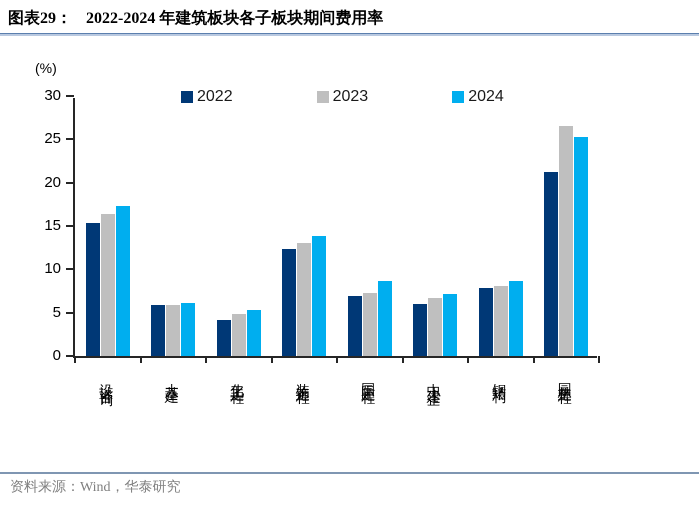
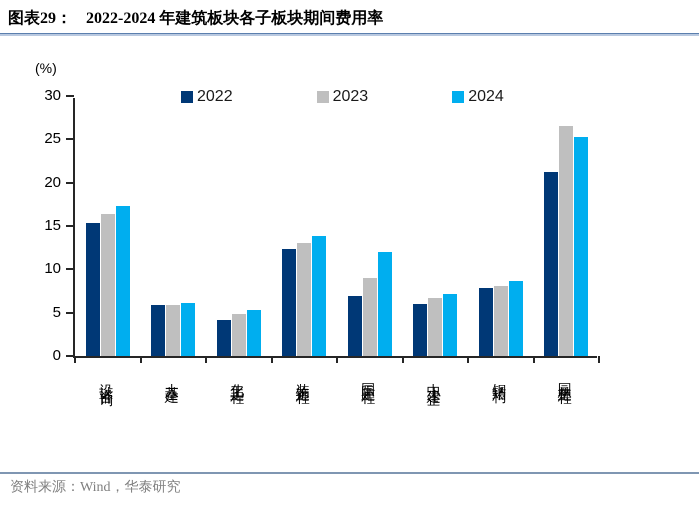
2023/国际工程: 7 -> 9
2024/国际工程: 9 -> 12
